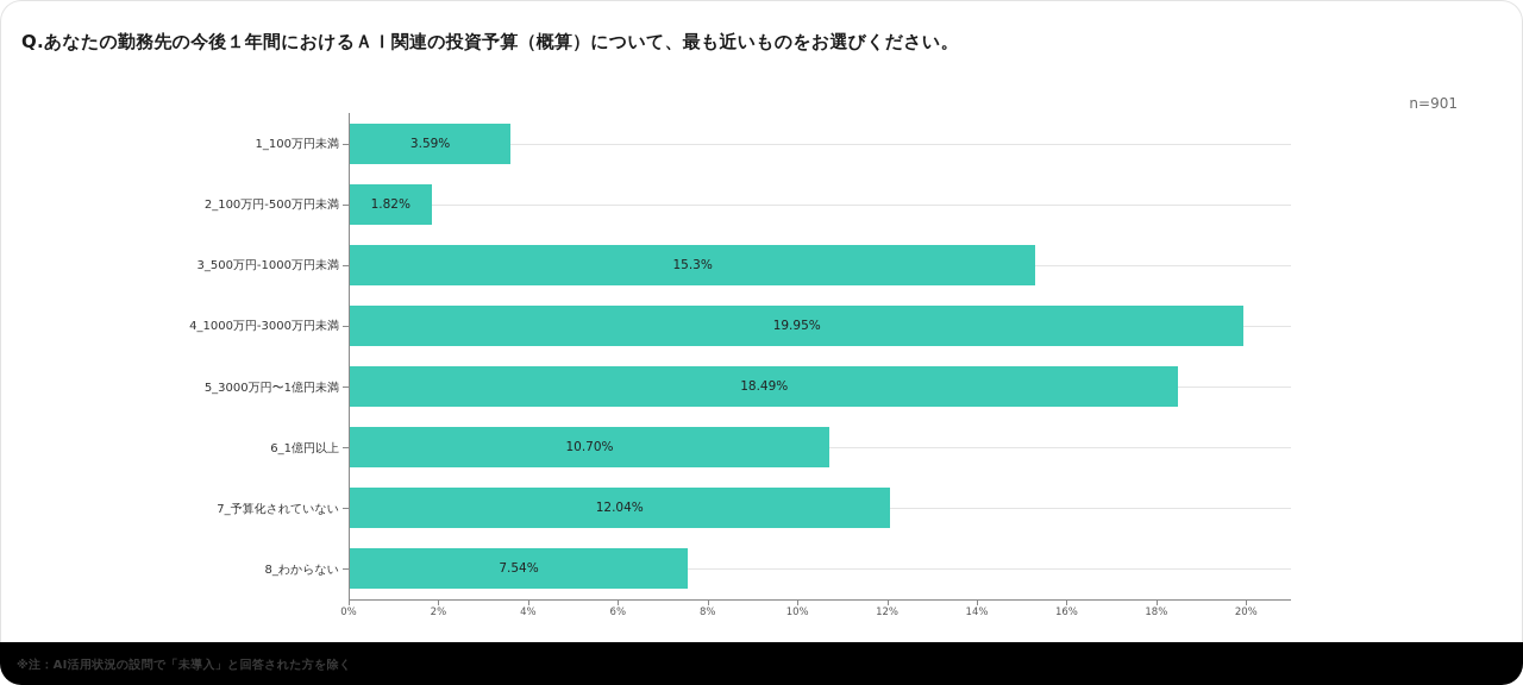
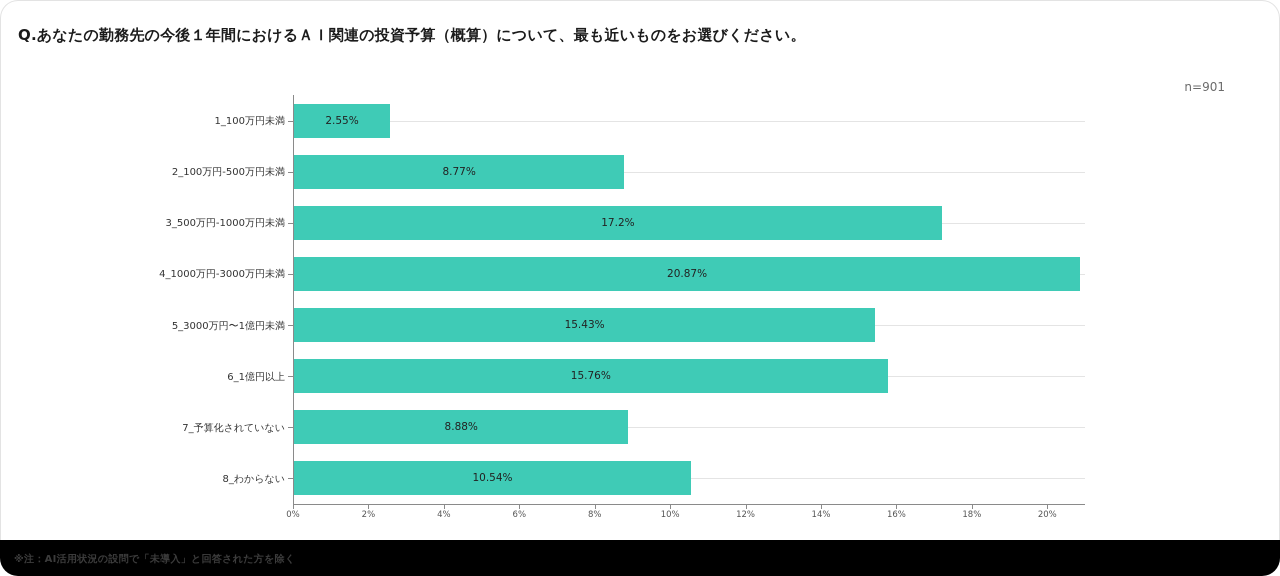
1_100万円未満: 3.59% -> 2.55%
2_100万円-500万円未満: 1.82% -> 8.77%
3_500万円-1000万円未満: 15.3% -> 17.2%
4_1000万円-3000万円未満: 19.95% -> 20.87%
5_3000万円〜1億円未満: 18.49% -> 15.43%
6_1億円以上: 10.70% -> 15.76%
7_予算化されていない: 12.04% -> 8.88%
8_わからない: 7.54% -> 10.54%
